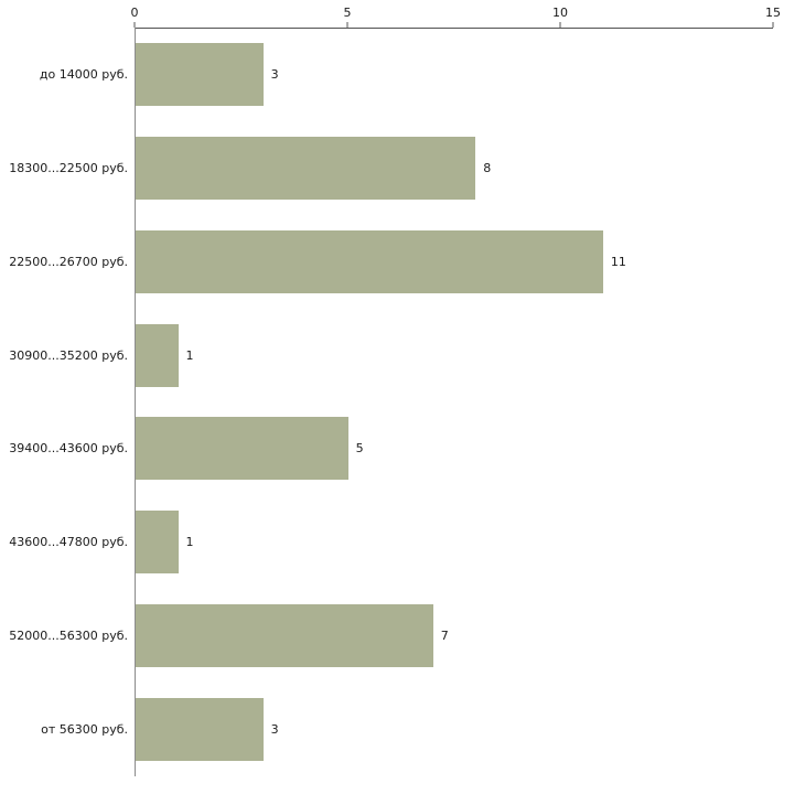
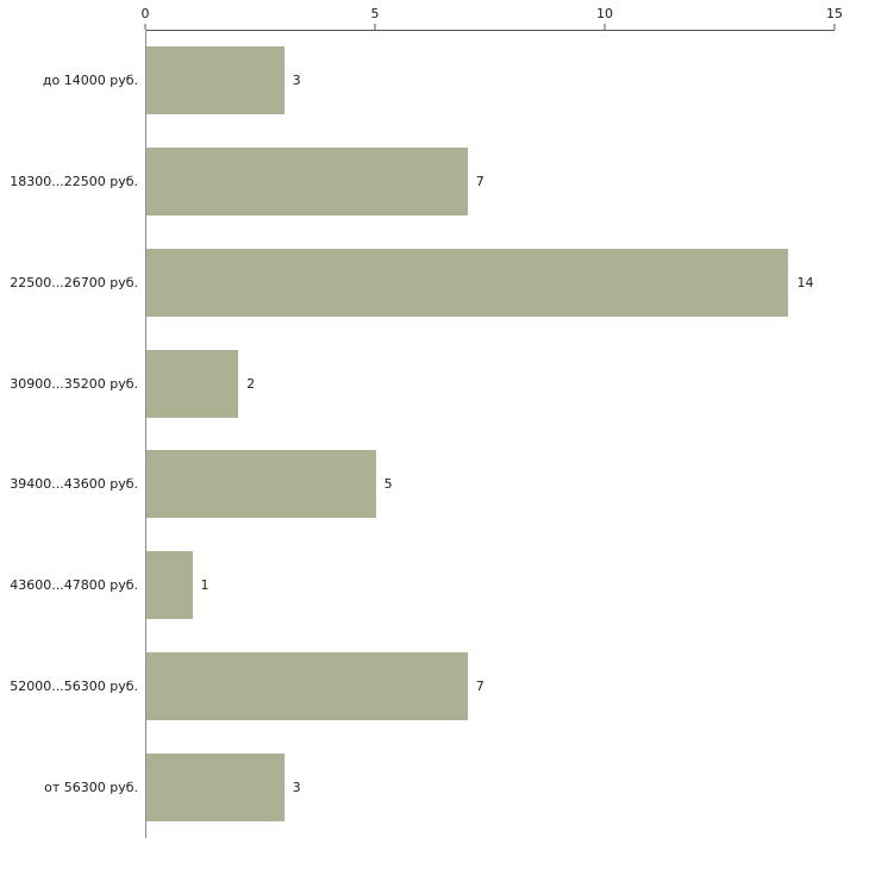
18300...22500 руб.: 8 -> 7
22500...26700 руб.: 11 -> 14
30900...35200 руб.: 1 -> 2
